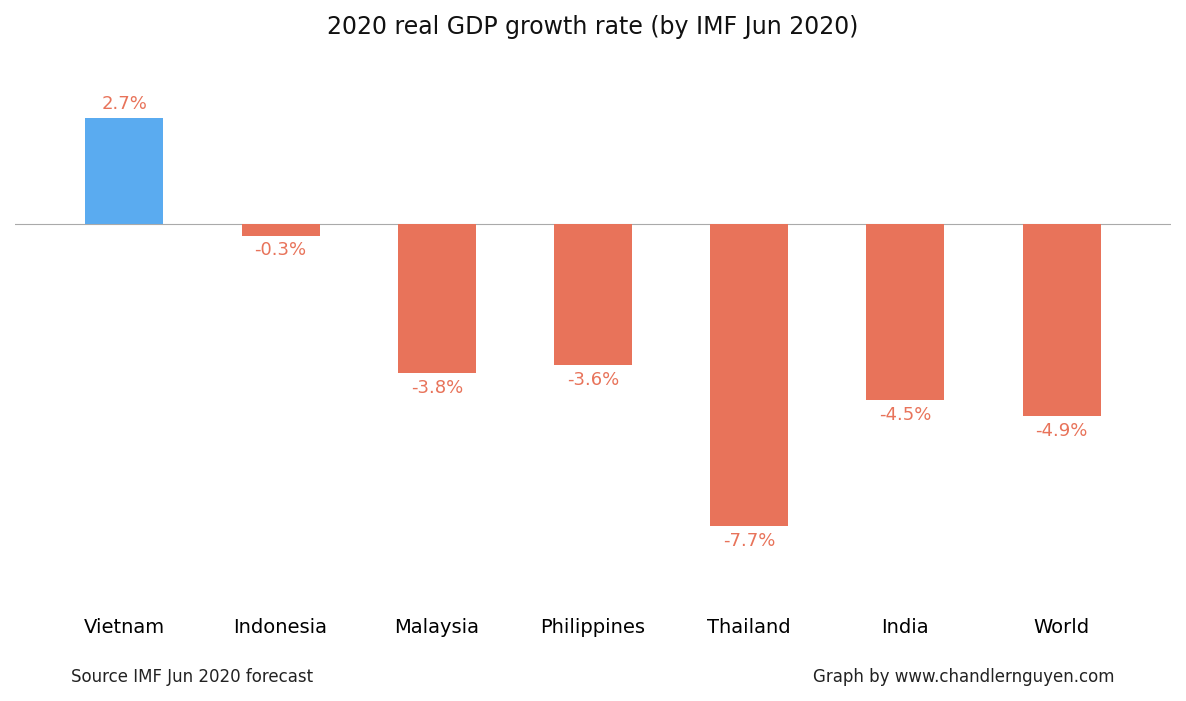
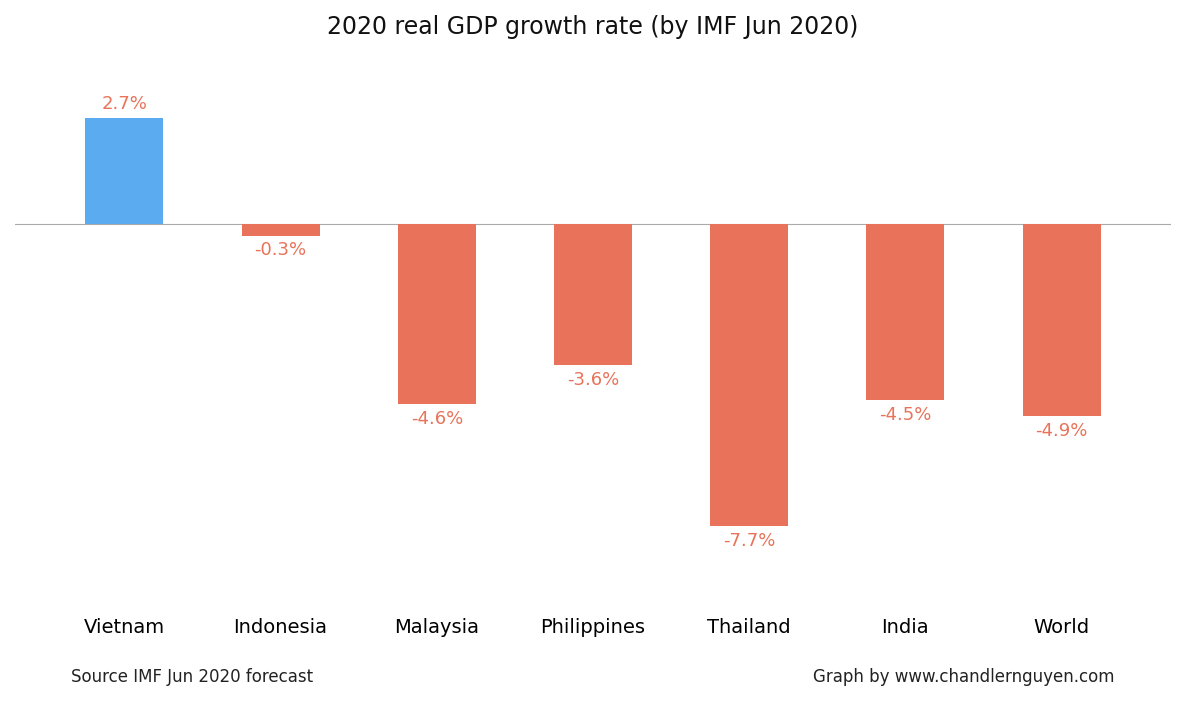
Malaysia: -3.8% -> -4.6%
